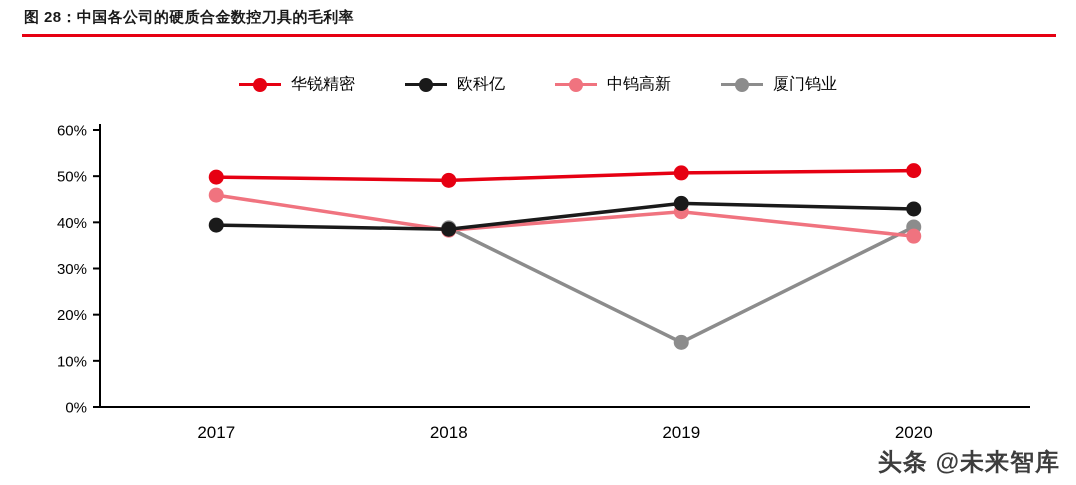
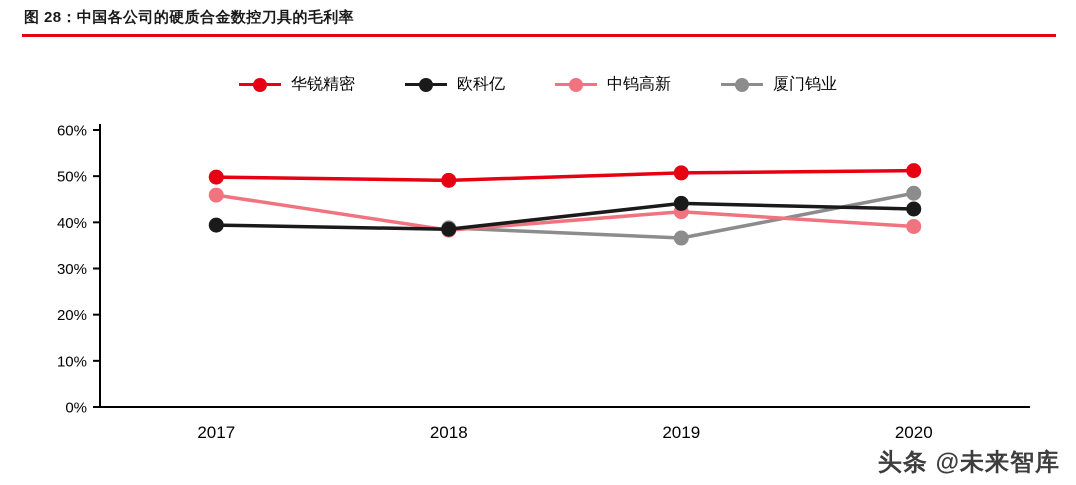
厦门钨业/2019: 14% -> 37%
中钨高新/2020: 37% -> 39%
厦门钨业/2020: 39% -> 46%
